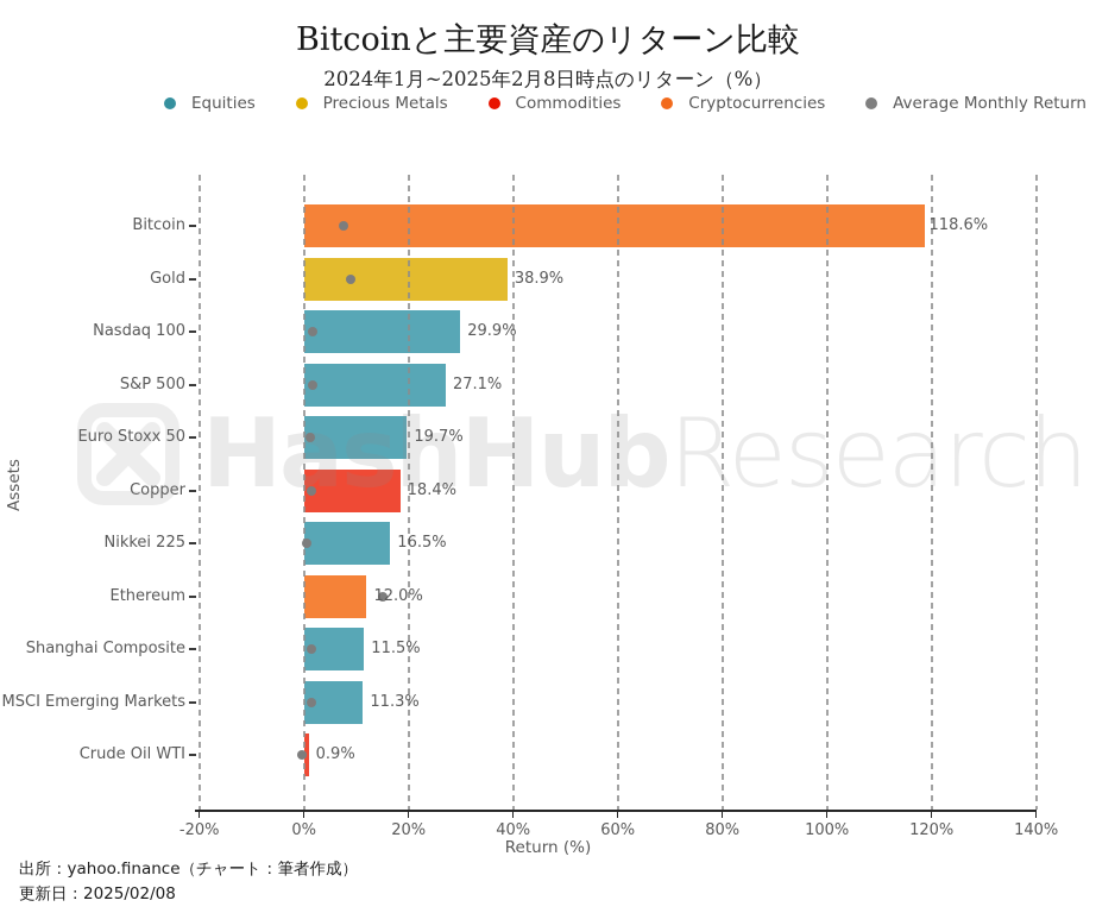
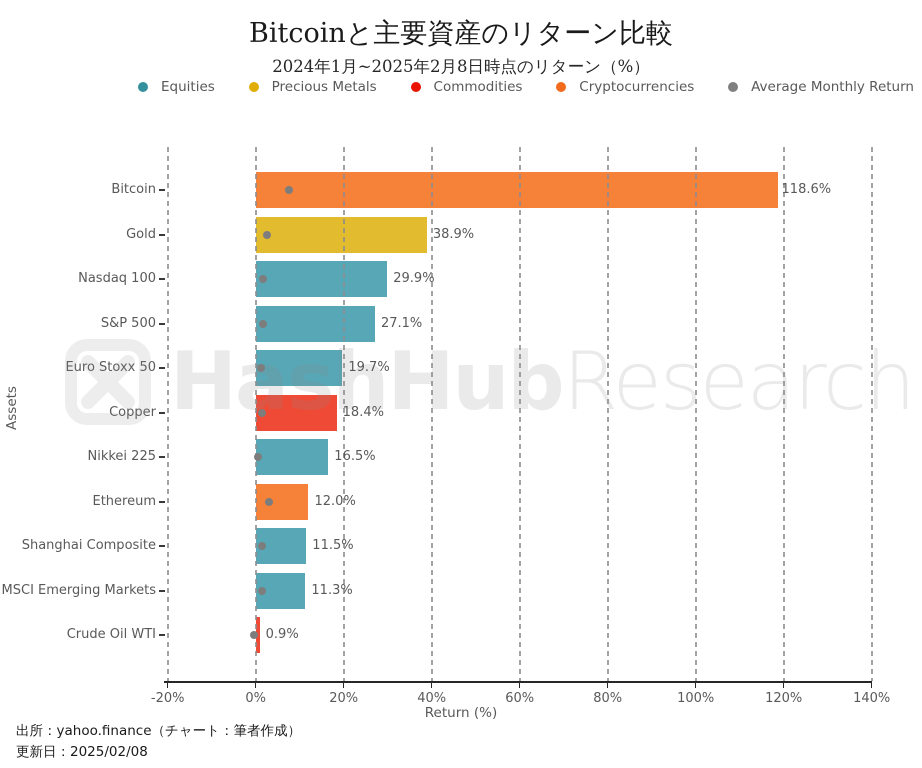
Average Monthly Return/Gold: 9% -> 3%
Average Monthly Return/Ethereum: 15% -> 3%
